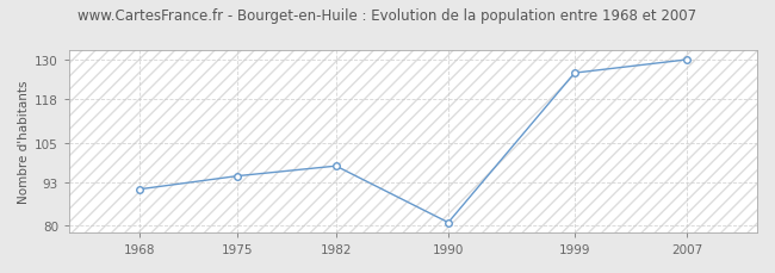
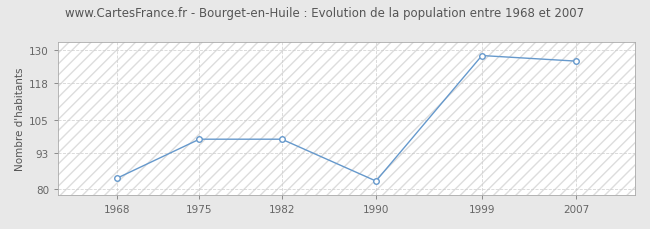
1968: 91 -> 84
1975: 95 -> 98
1990: 81 -> 83
1999: 126 -> 128
2007: 130 -> 126
